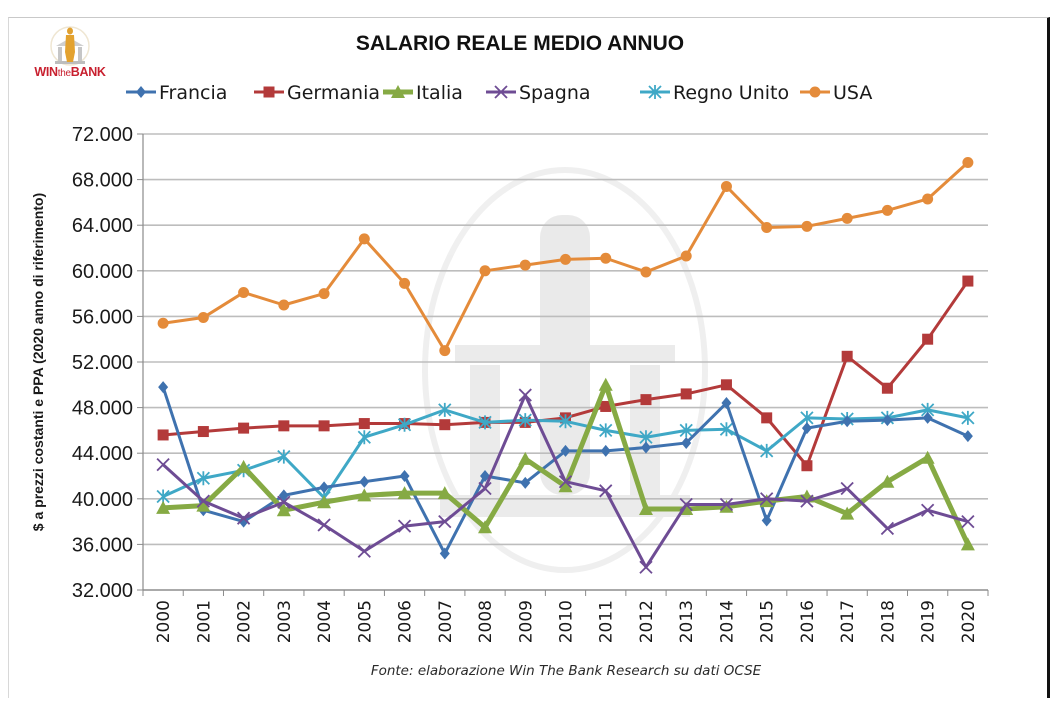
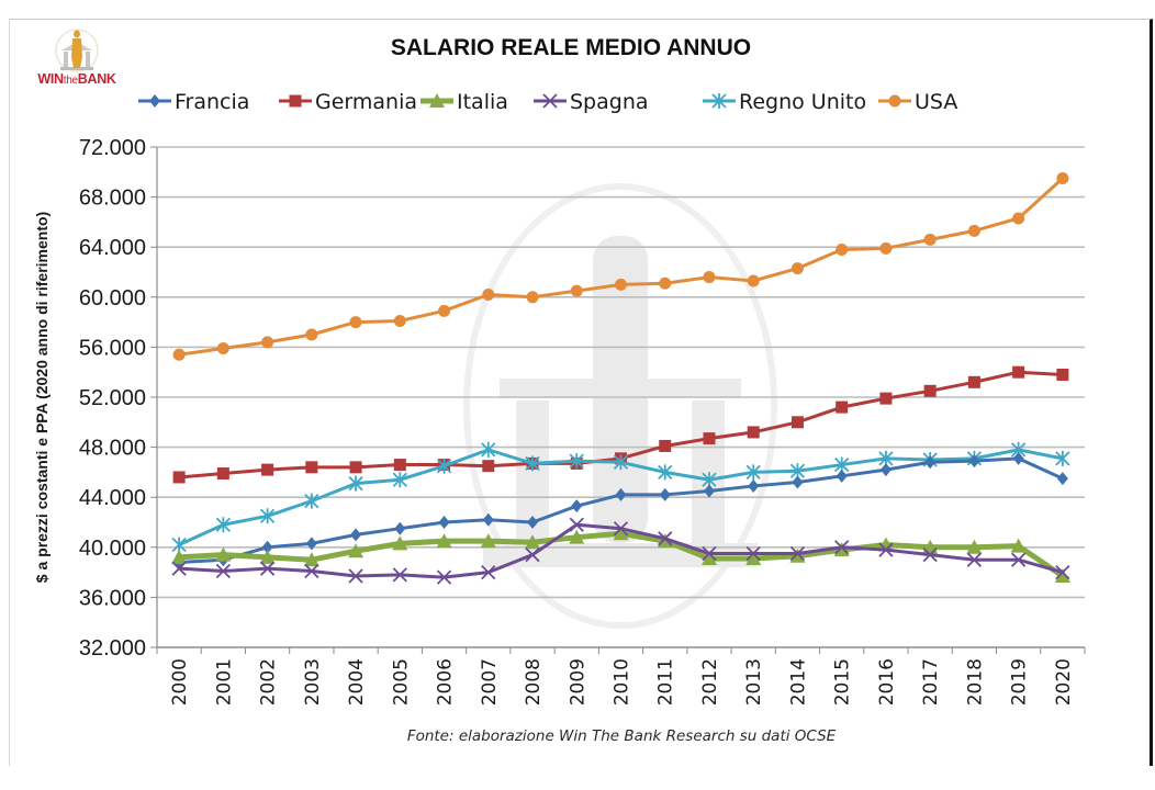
Francia/2000: 49800 -> 38800
Spagna/2000: 43000 -> 38300
Spagna/2001: 39800 -> 38100
Francia/2002: 38000 -> 40000
Italia/2002: 42800 -> 39200
USA/2002: 58100 -> 56400
Spagna/2003: 39700 -> 38100
Regno Unito/2004: 40100 -> 45100
Spagna/2005: 35400 -> 37800
USA/2005: 62800 -> 58100
Francia/2007: 35200 -> 42200
USA/2007: 53000 -> 60200
Italia/2008: 37500 -> 40400
Spagna/2008: 40900 -> 39400
Francia/2009: 41400 -> 43300
Italia/2009: 43500 -> 40800
Spagna/2009: 49100 -> 41800
Italia/2011: 50000 -> 40500
Spagna/2012: 34000 -> 39500
USA/2012: 59900 -> 61600
Francia/2014: 48400 -> 45200
USA/2014: 67400 -> 62300
Francia/2015: 38100 -> 45700
Germania/2015: 47100 -> 51200
Regno Unito/2015: 44200 -> 46600
Germania/2016: 42900 -> 51900
Italia/2017: 38700 -> 40000
Spagna/2017: 40900 -> 39400
Germania/2018: 49700 -> 53200
Italia/2018: 41500 -> 40000
Spagna/2018: 37400 -> 39000
Italia/2019: 43600 -> 40100
Germania/2020: 59100 -> 53800
Italia/2020: 36000 -> 37700
